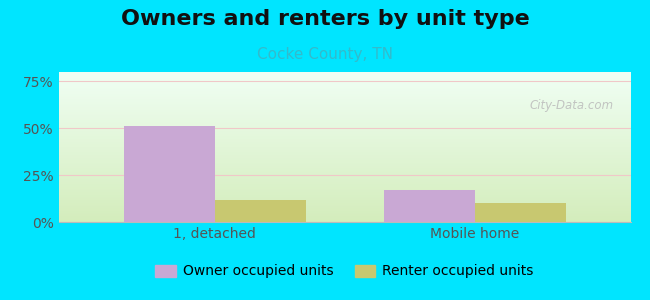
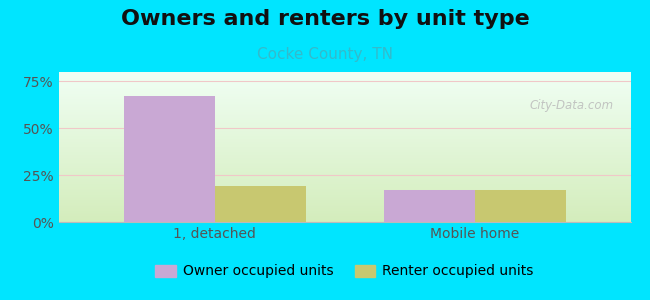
Owner occupied units/1, detached: 51% -> 67%
Renter occupied units/1, detached: 12% -> 19%
Renter occupied units/Mobile home: 10% -> 17%
